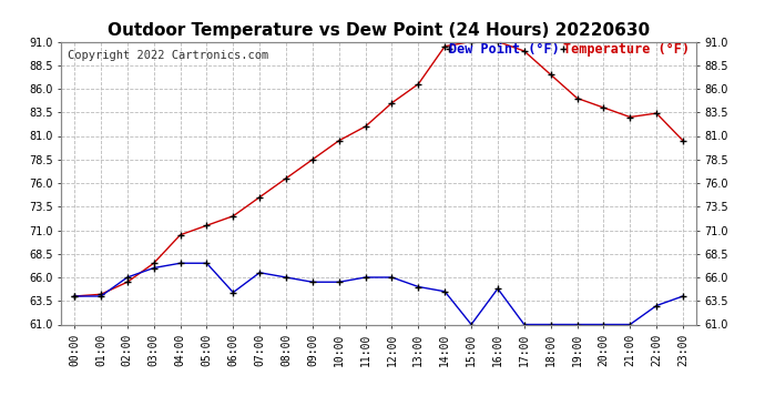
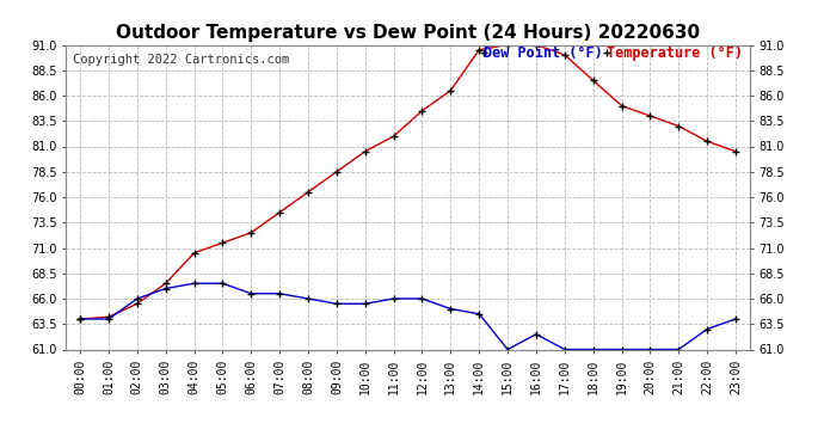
Dew Point (°F)/06:00: 64.4 -> 66.5
Dew Point (°F)/16:00: 64.8 -> 62.5
Temperature (°F)/22:00: 83.4 -> 81.5
